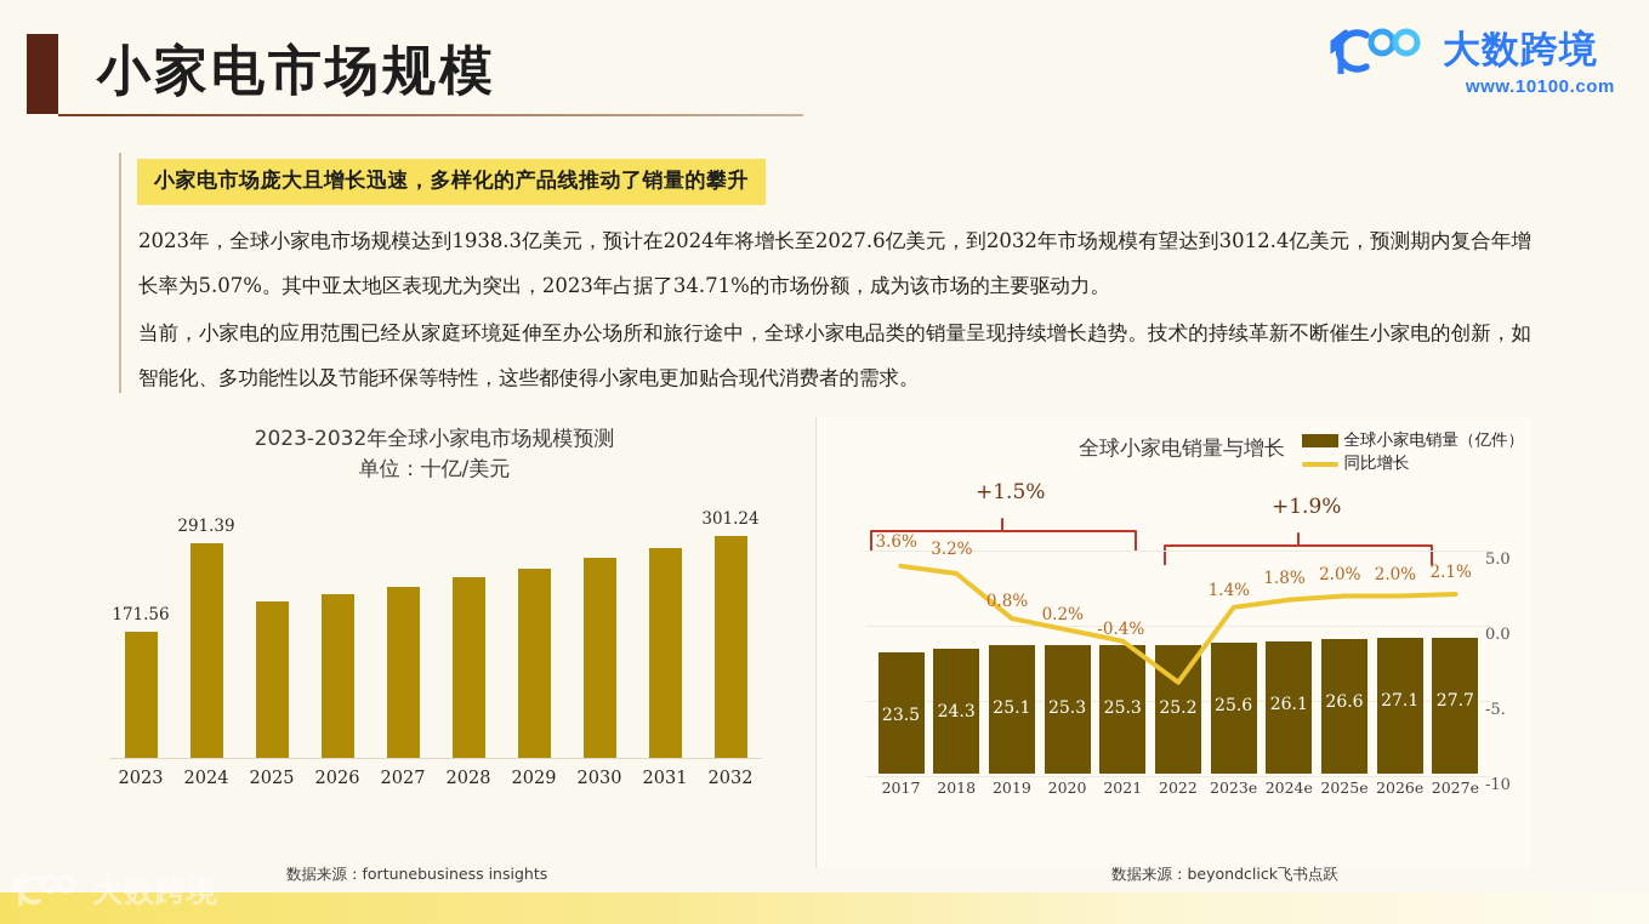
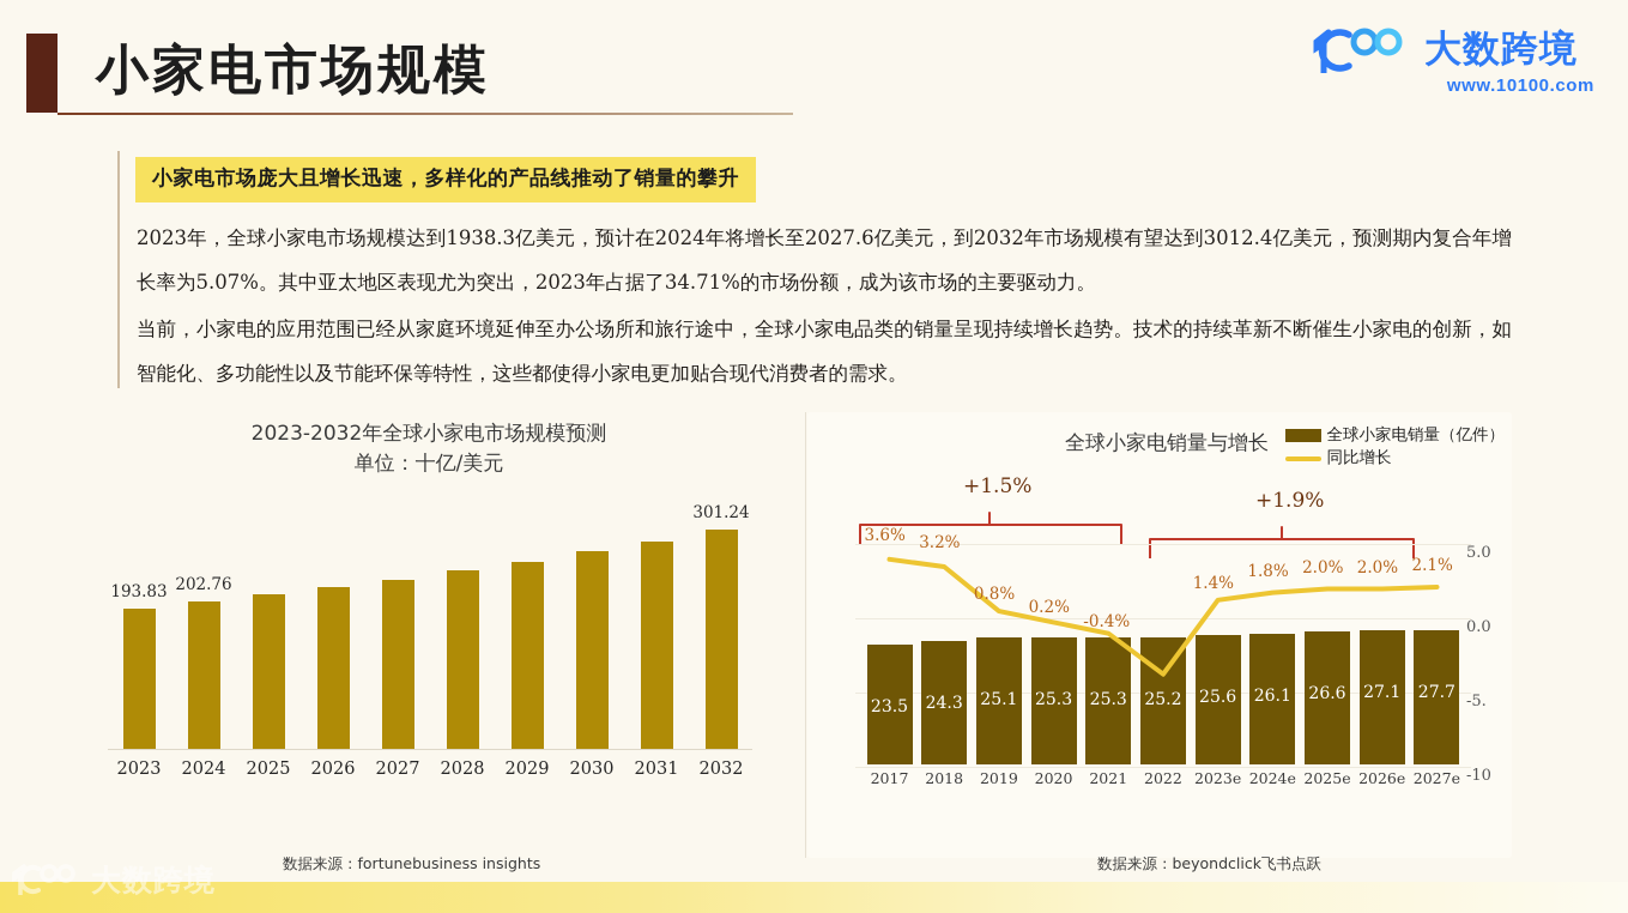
2023-2032年全球小家电市场规模预测/2023: 171.56 -> 193.83
2023-2032年全球小家电市场规模预测/2024: 291.39 -> 202.76
